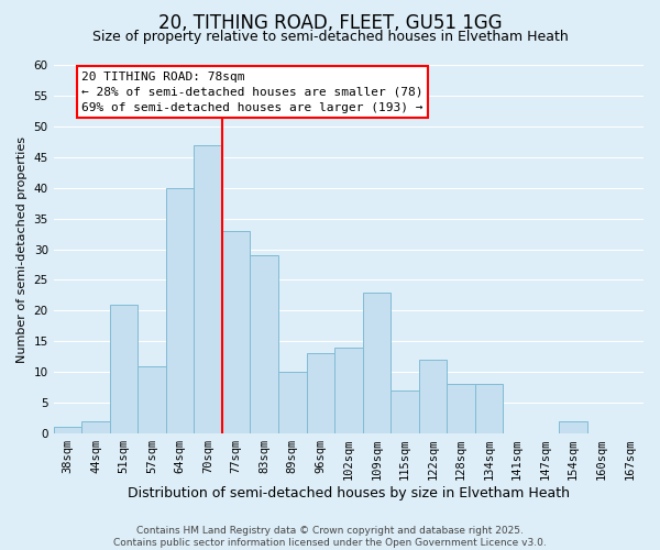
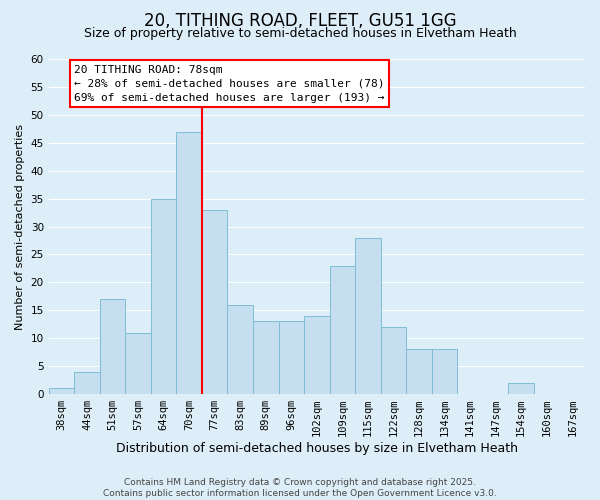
44sqm: 2 -> 4
51sqm: 21 -> 17
64sqm: 40 -> 35
83sqm: 29 -> 16
89sqm: 10 -> 13
115sqm: 7 -> 28
